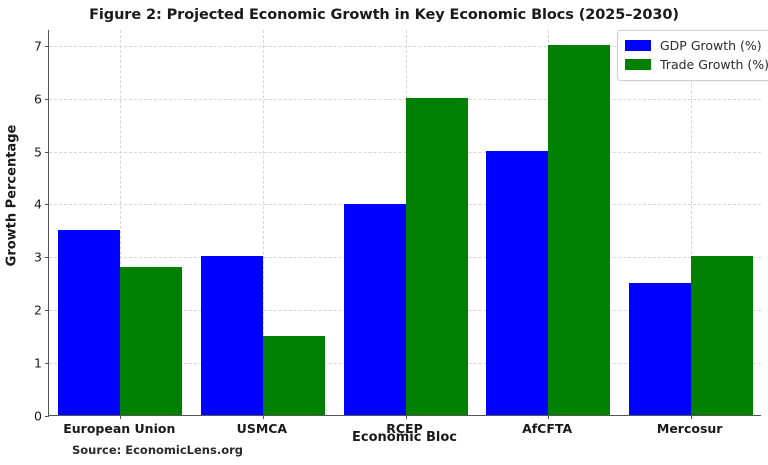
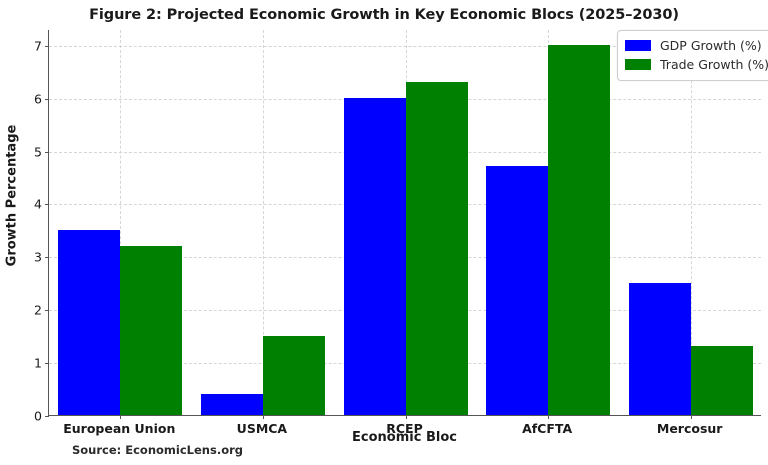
Trade Growth (%)/European Union: 2.8 -> 3.2
GDP Growth (%)/USMCA: 3.0 -> 0.4
GDP Growth (%)/RCEP: 4.0 -> 6.0
Trade Growth (%)/RCEP: 6.0 -> 6.3
GDP Growth (%)/AfCFTA: 5.0 -> 4.7
Trade Growth (%)/Mercosur: 3.0 -> 1.3
